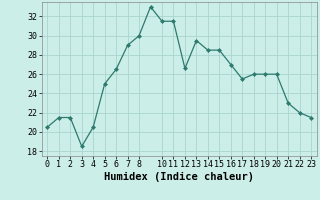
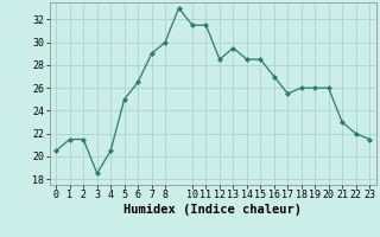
12: 26.6 -> 28.5
